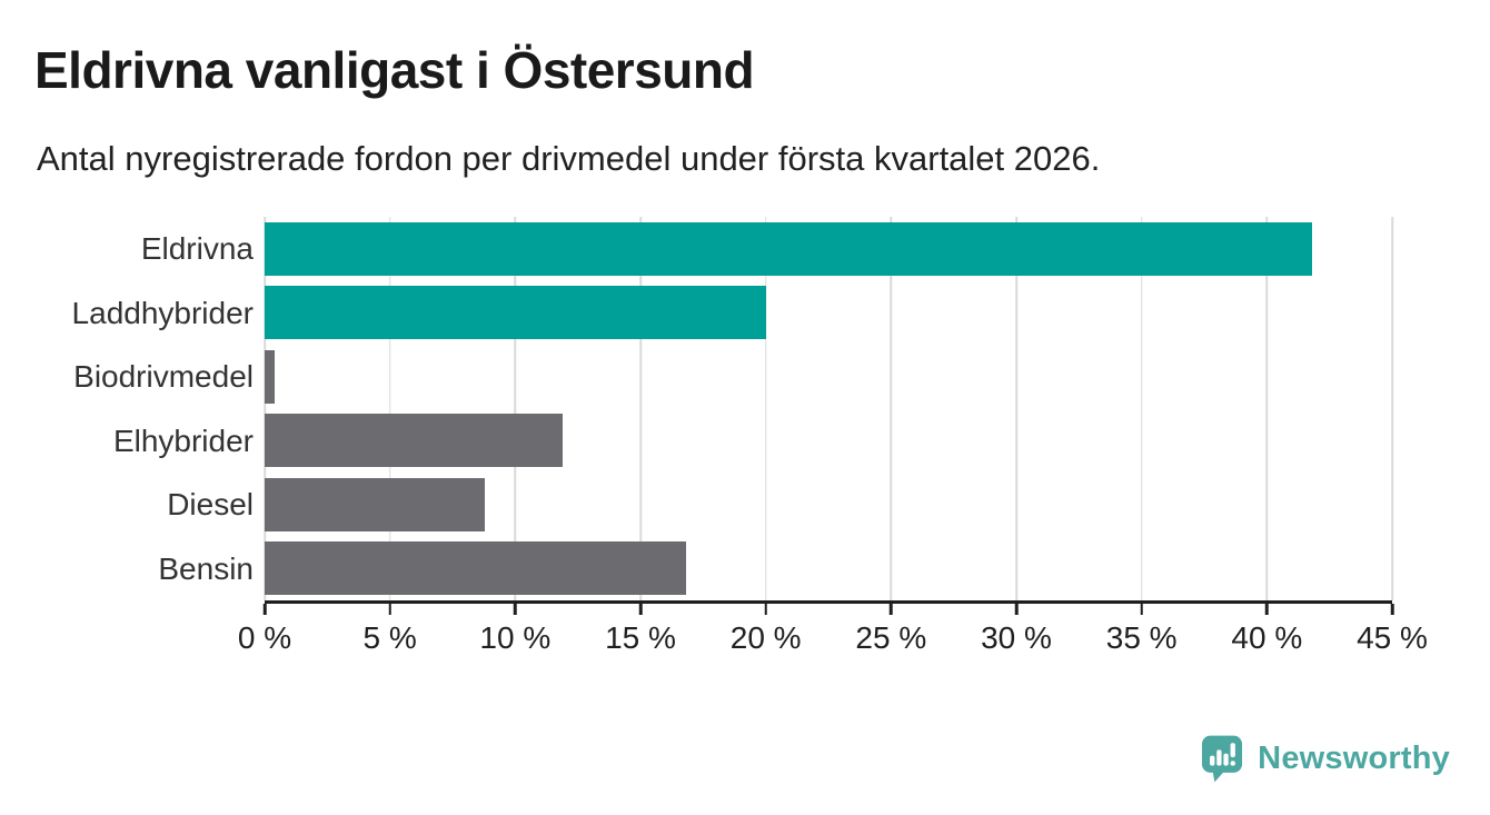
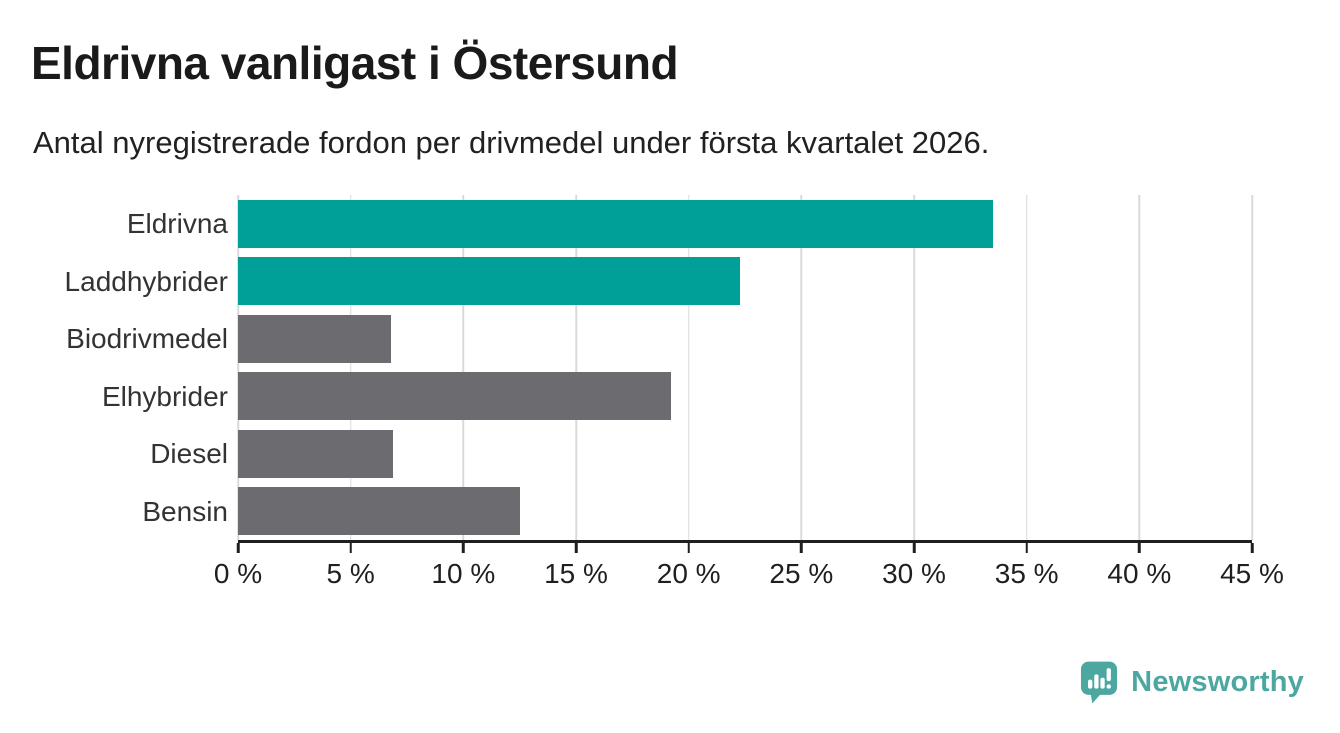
Eldrivna: 41.8% -> 33.5%
Laddhybrider: 20.0% -> 22.3%
Biodrivmedel: 0.4% -> 6.8%
Elhybrider: 11.9% -> 19.2%
Diesel: 8.8% -> 6.9%
Bensin: 16.8% -> 12.5%
